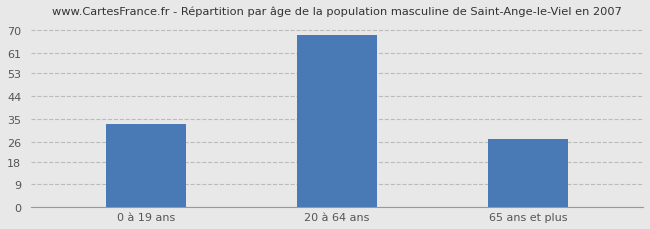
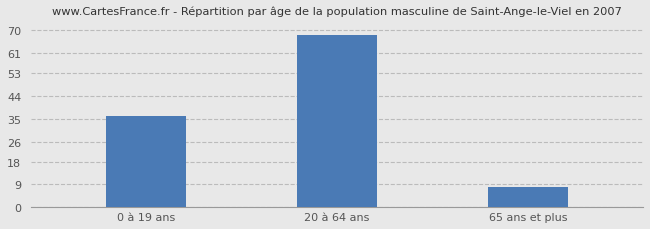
0 à 19 ans: 33 -> 36
65 ans et plus: 27 -> 8
